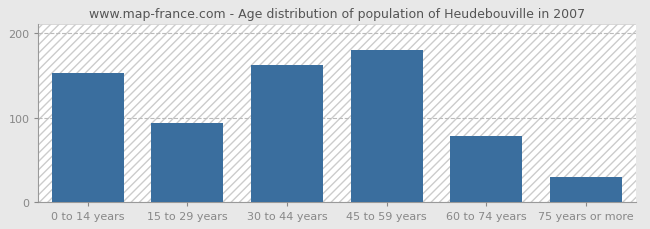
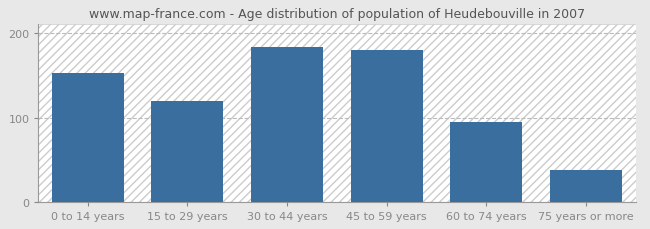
15 to 29 years: 94 -> 120
30 to 44 years: 162 -> 183
60 to 74 years: 78 -> 95
75 years or more: 30 -> 38
